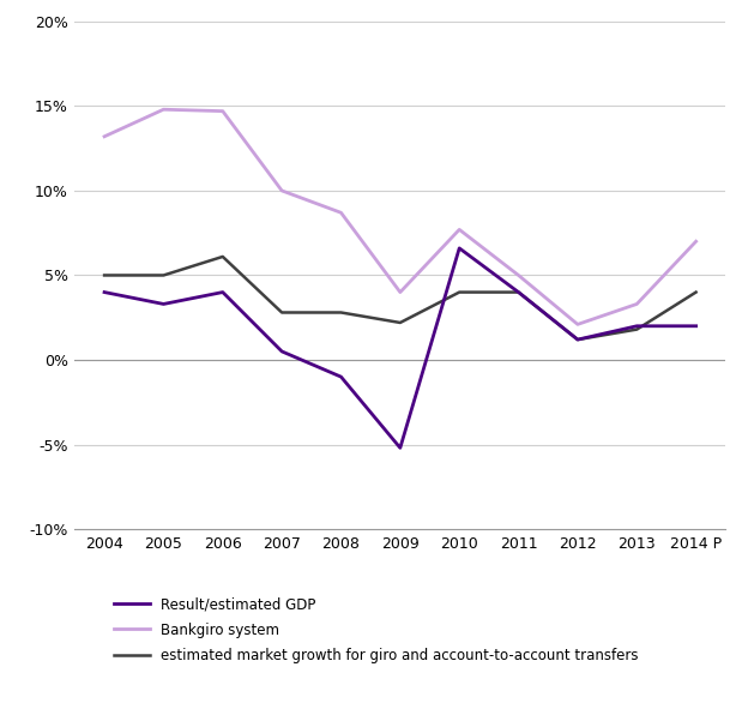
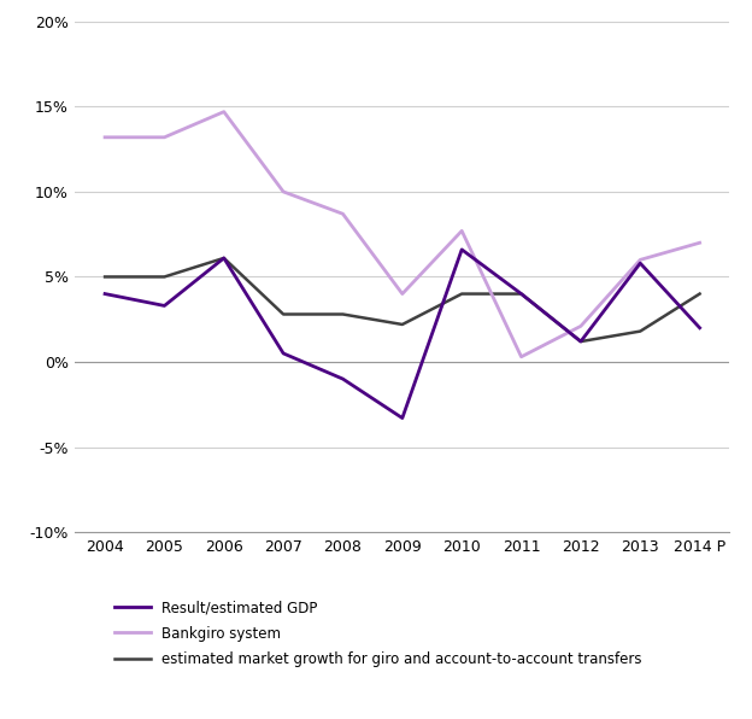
Bankgiro system/2005: 14.8% -> 13.2%
Result/estimated GDP/2006: 4.0% -> 6.1%
Result/estimated GDP/2009: -5.2% -> -3.3%
Bankgiro system/2011: 5.0% -> 0.3%
Result/estimated GDP/2013: 2.0% -> 5.8%
Bankgiro system/2013: 3.3% -> 6.0%
